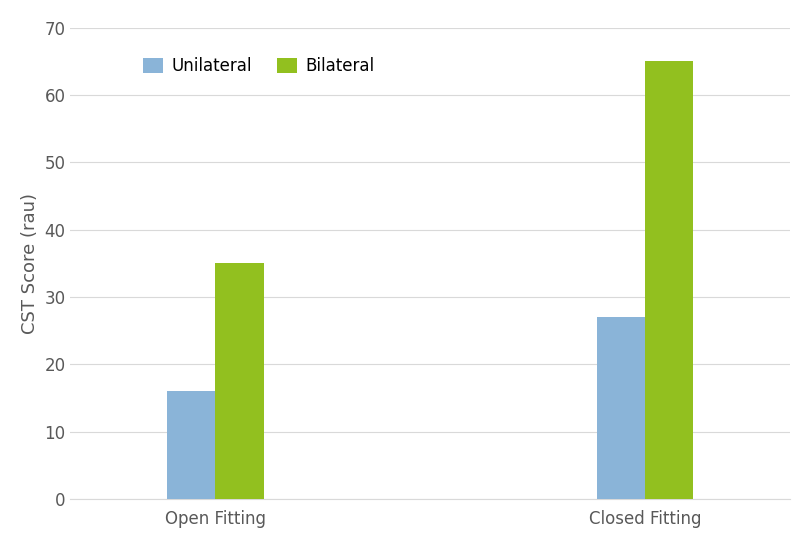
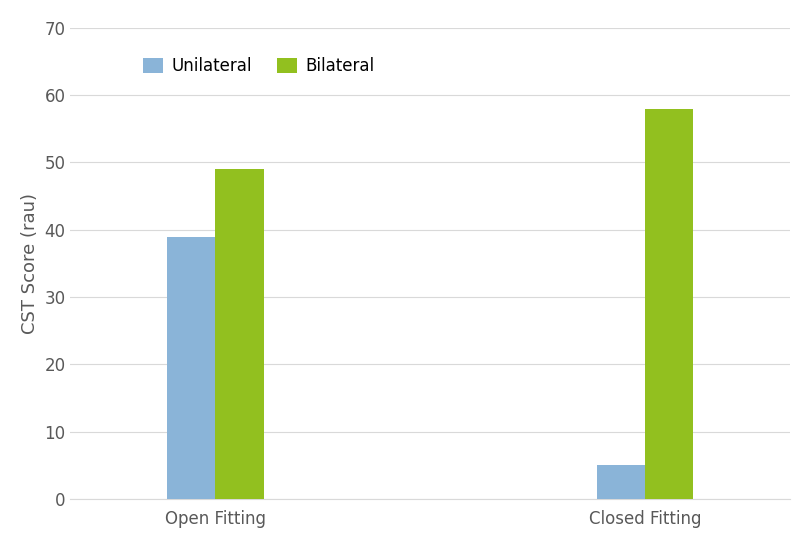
Unilateral/Open Fitting: 16 -> 39
Bilateral/Open Fitting: 35 -> 49
Unilateral/Closed Fitting: 27 -> 5
Bilateral/Closed Fitting: 65 -> 58
